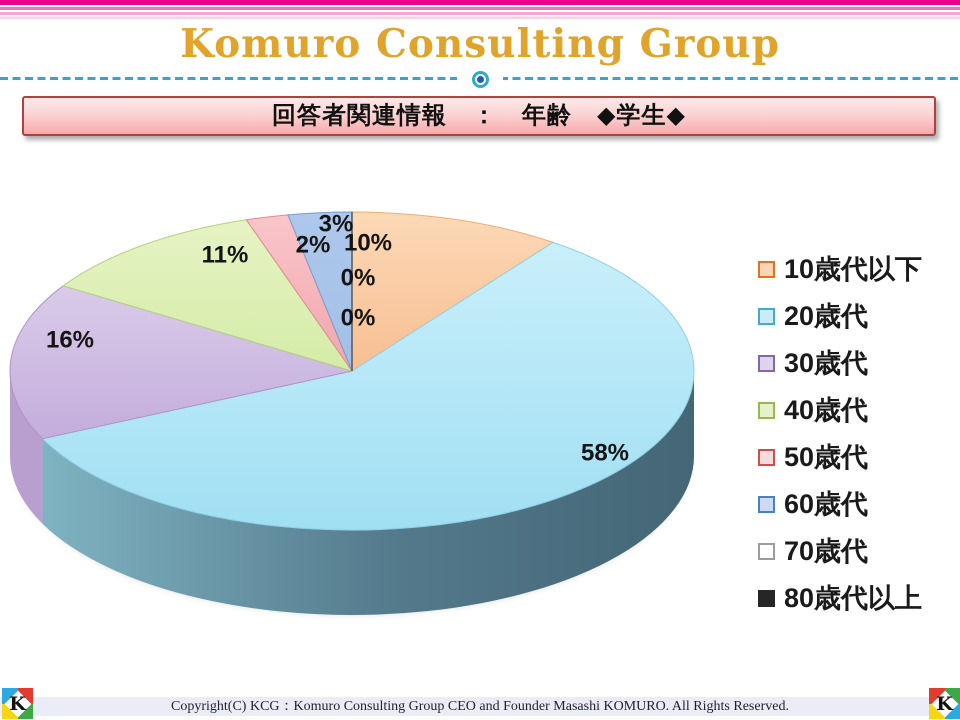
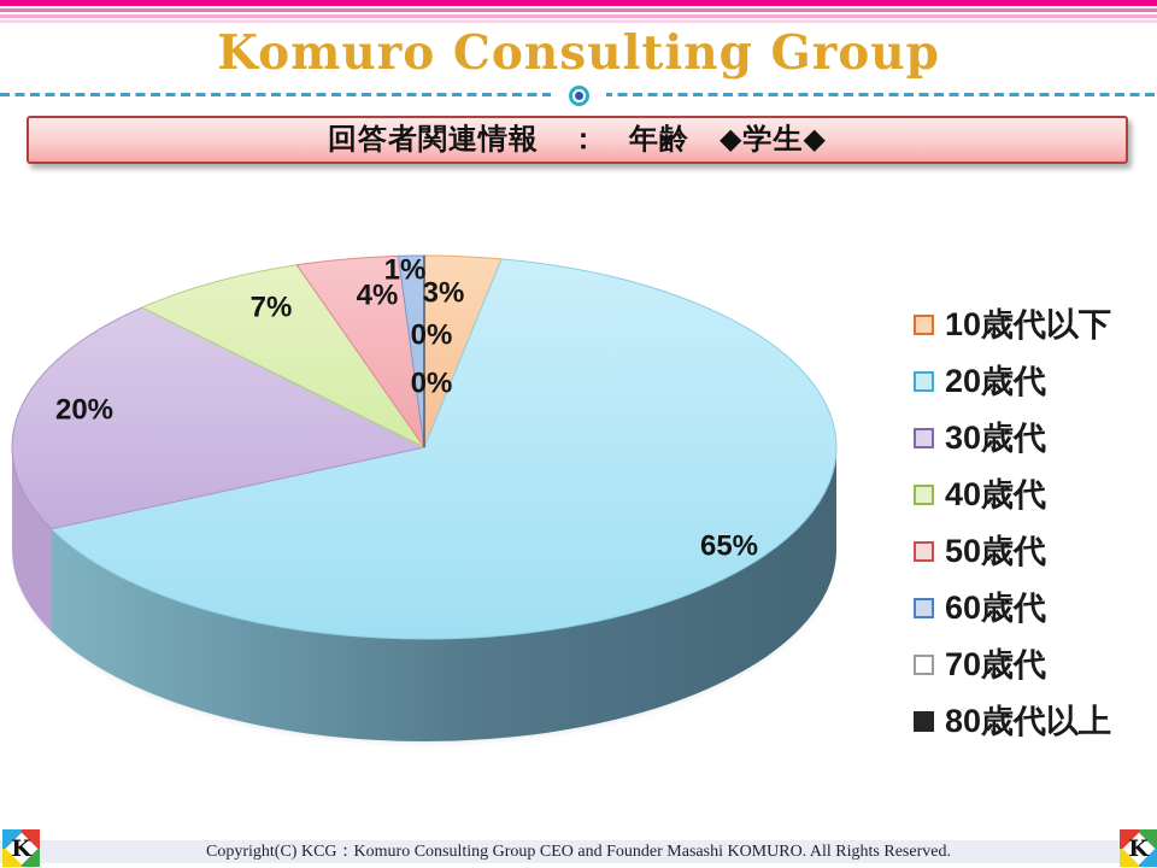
10歳代以下: 10% -> 3%
20歳代: 58% -> 65%
30歳代: 16% -> 20%
40歳代: 11% -> 7%
50歳代: 2% -> 4%
60歳代: 3% -> 1%
